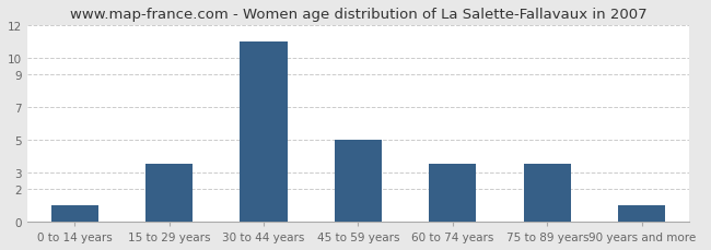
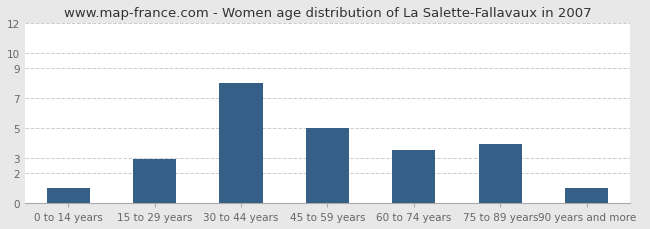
15 to 29 years: 3.5 -> 2.9
30 to 44 years: 11.0 -> 8.0
75 to 89 years: 3.5 -> 3.9
